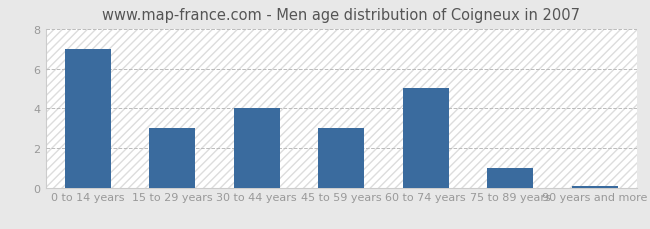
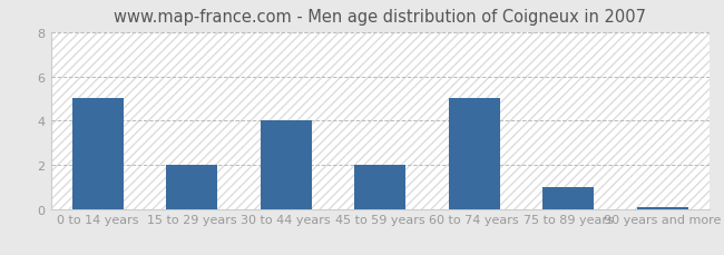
0 to 14 years: 7.0 -> 5.0
15 to 29 years: 3.0 -> 2.0
45 to 59 years: 3.0 -> 2.0
